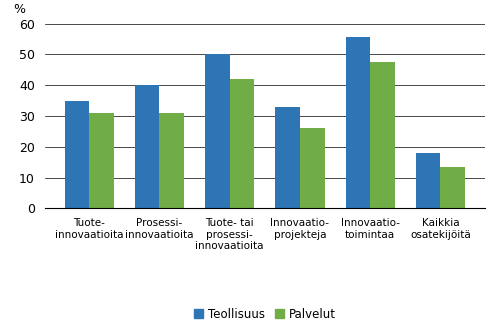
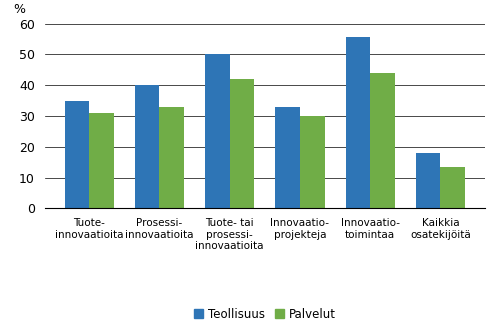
Palvelut/Prosessi- innovaatioita: 31.0 -> 33.0
Palvelut/Innovaatio- projekteja: 26.0 -> 30.0
Palvelut/Innovaatio- toimintaa: 47.5 -> 44.0
